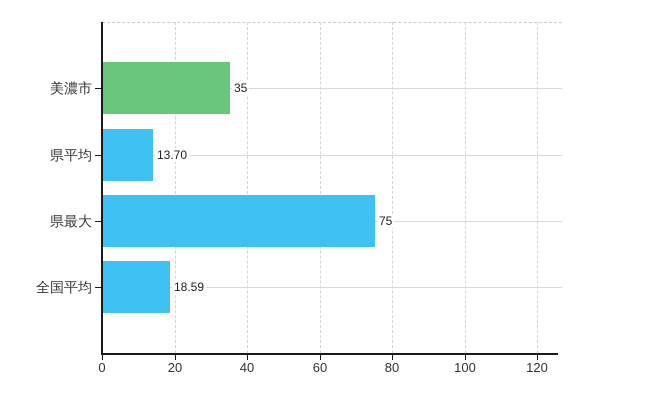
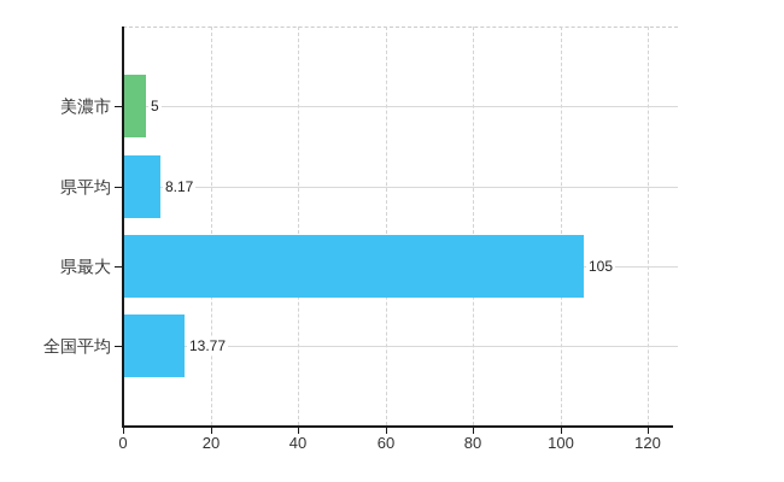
美濃市: 35 -> 5
県平均: 13.70 -> 8.17
県最大: 75 -> 105
全国平均: 18.59 -> 13.77
